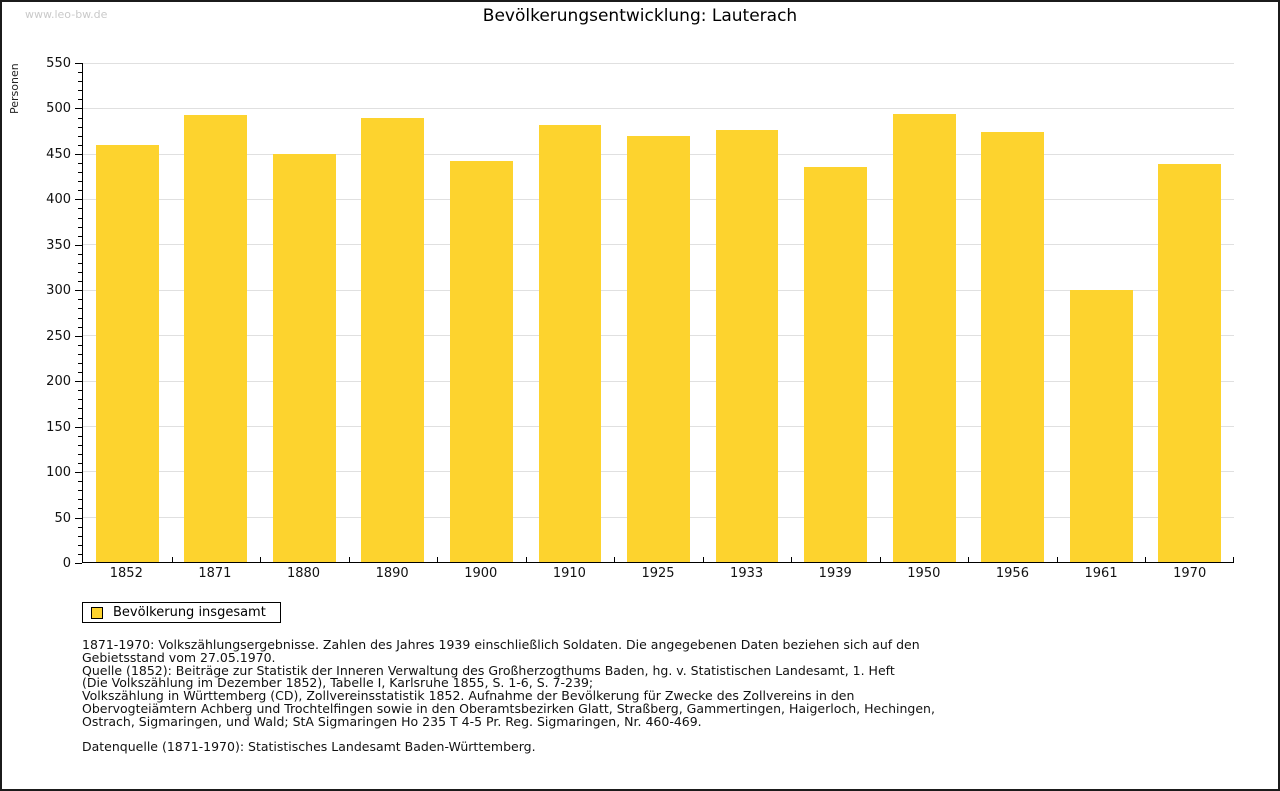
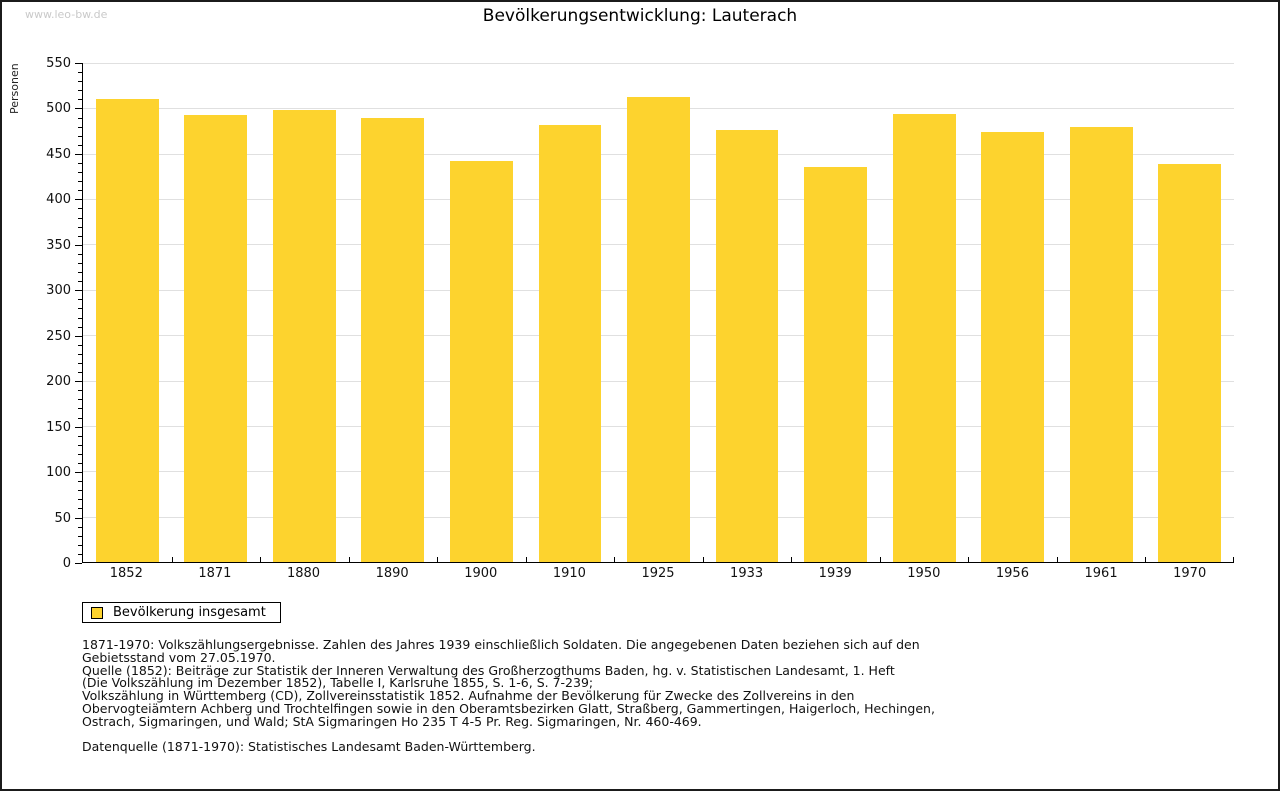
1852: 460 -> 510
1880: 450 -> 500
1925: 470 -> 510
1961: 300 -> 480
